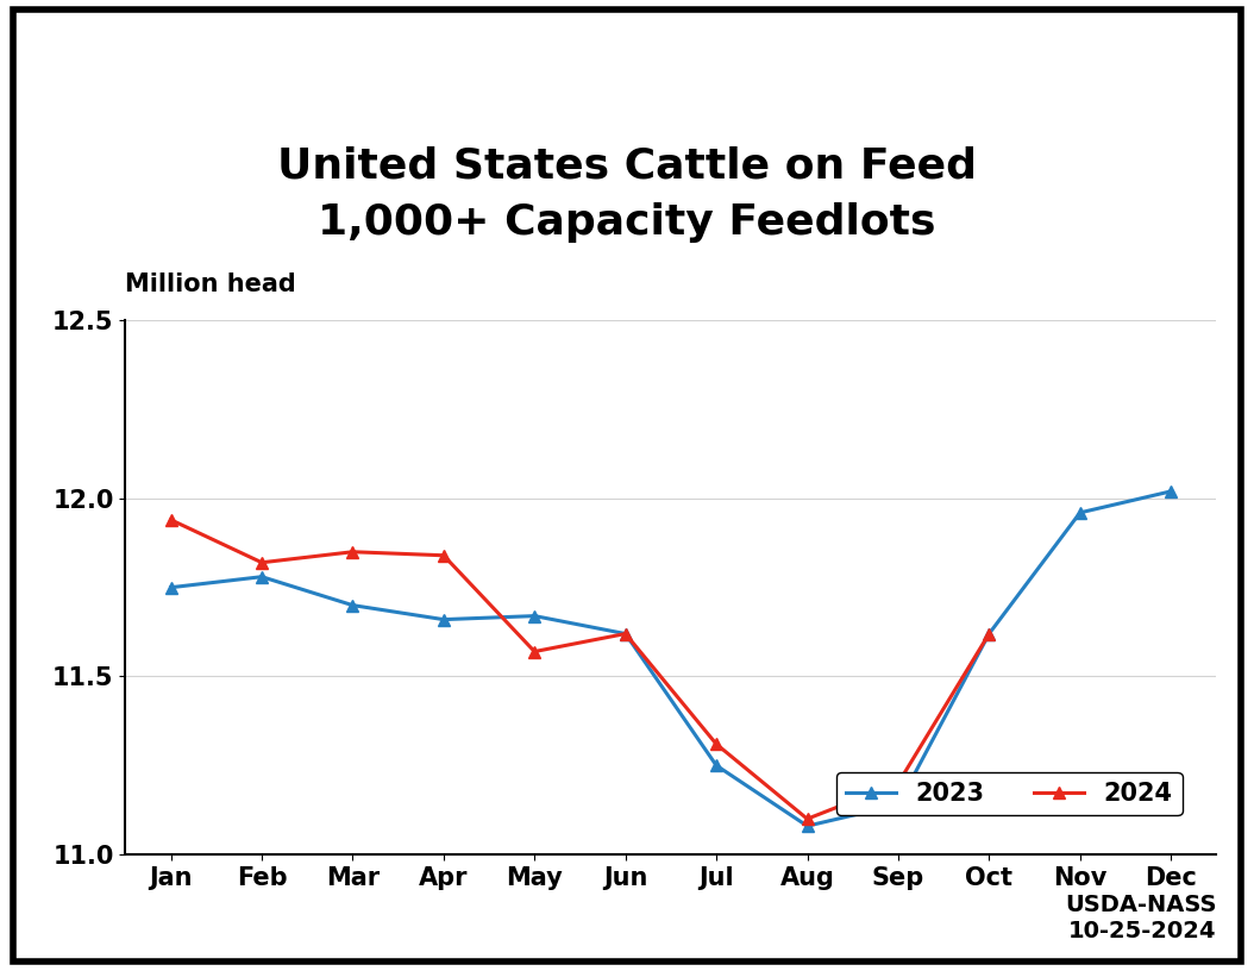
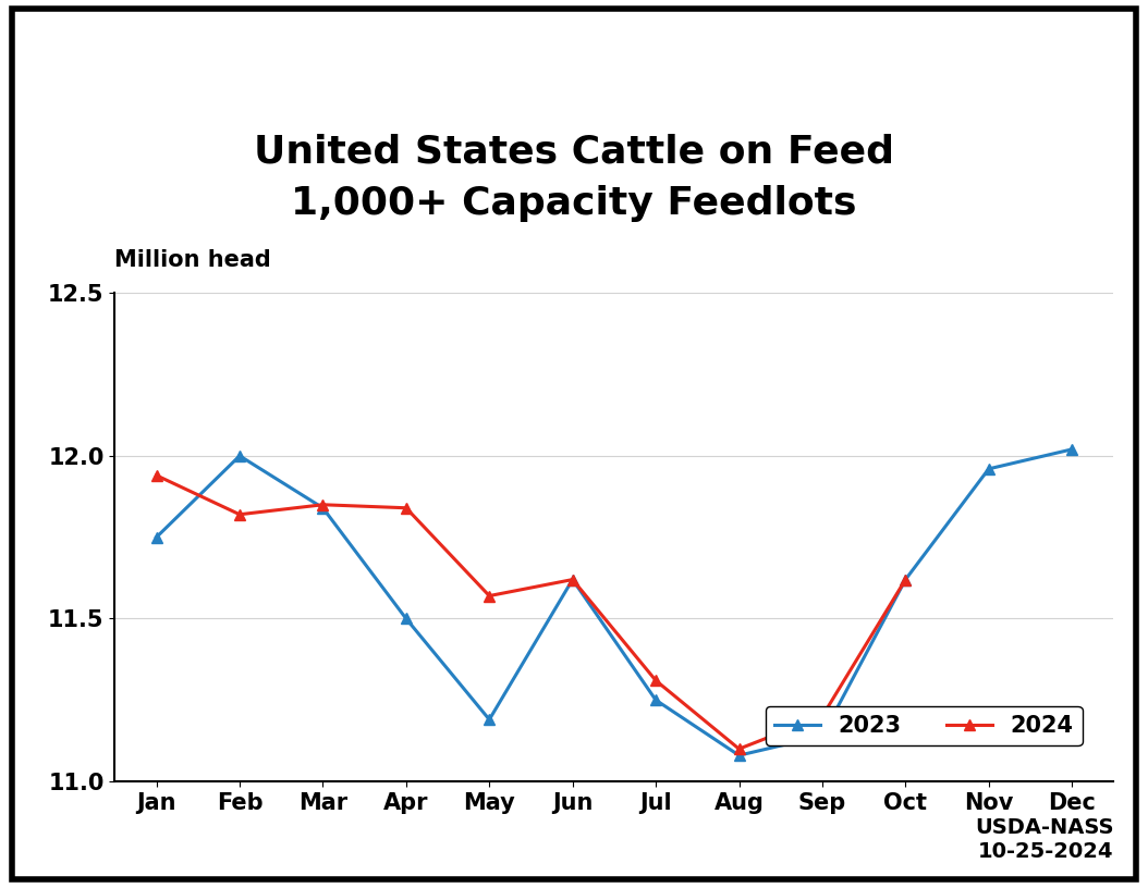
2023/Feb: 11.78 -> 12.00
2023/Mar: 11.70 -> 11.84
2023/Apr: 11.66 -> 11.50
2023/May: 11.67 -> 11.19
